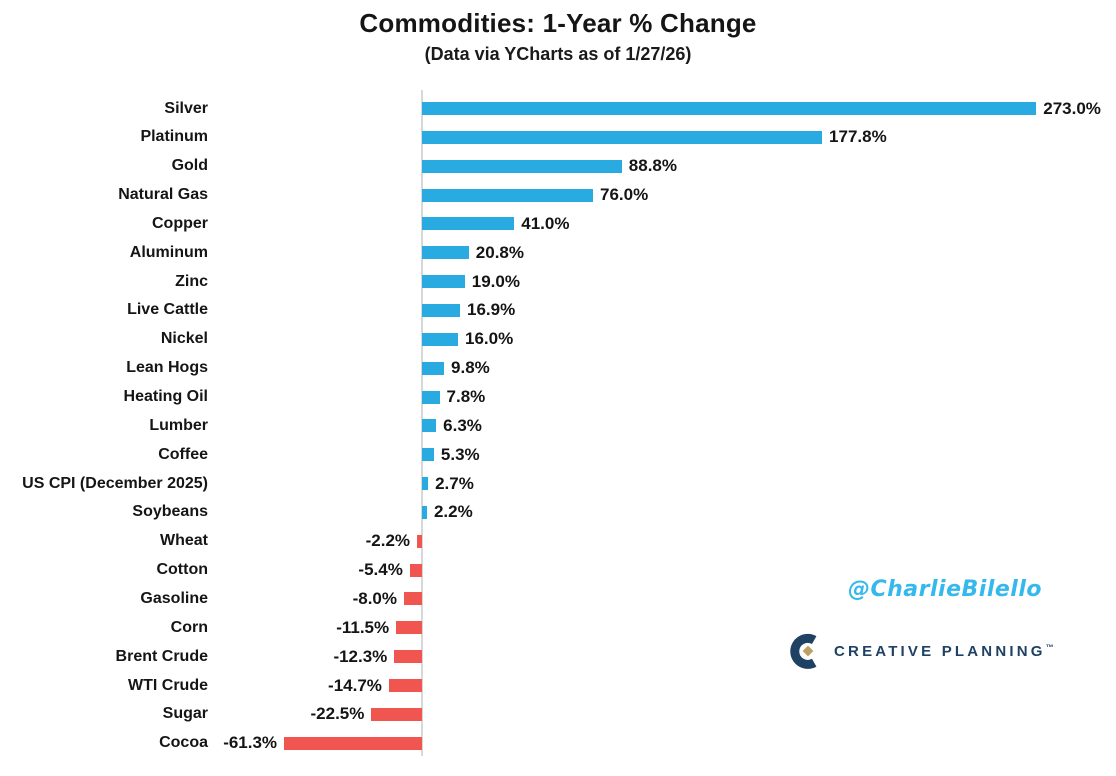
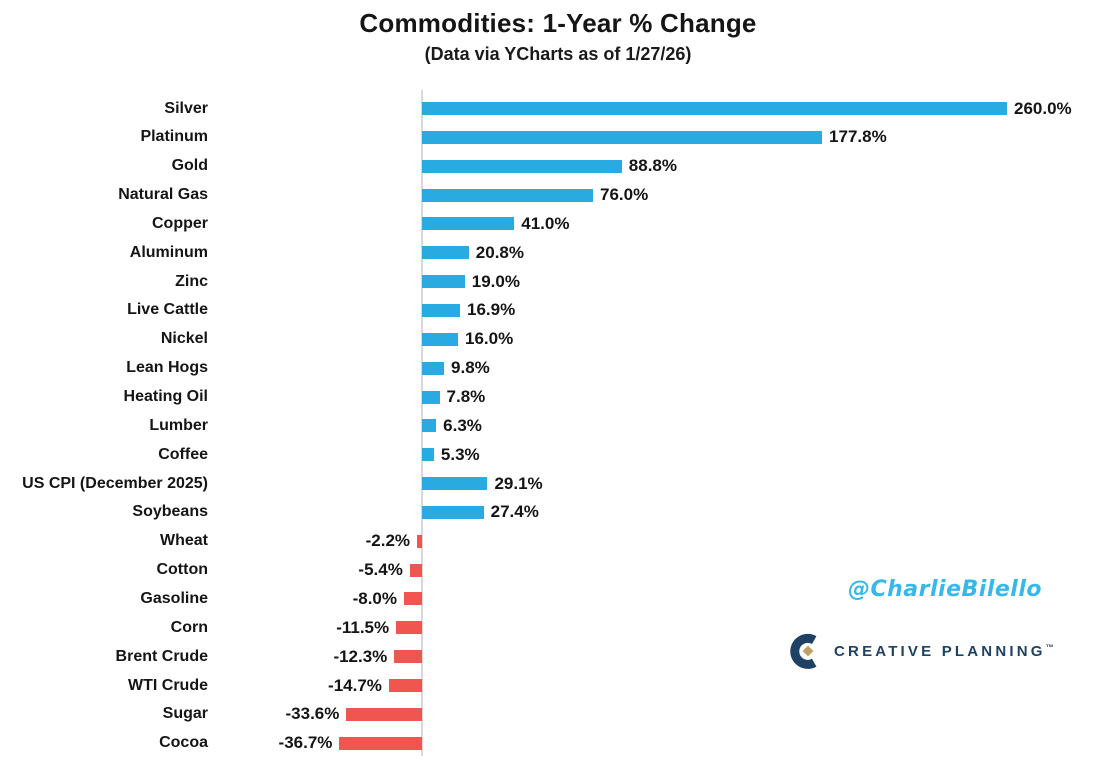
Silver: 273.0% -> 260.0%
US CPI (December 2025): 2.7% -> 29.1%
Soybeans: 2.2% -> 27.4%
Sugar: -22.5% -> -33.6%
Cocoa: -61.3% -> -36.7%
